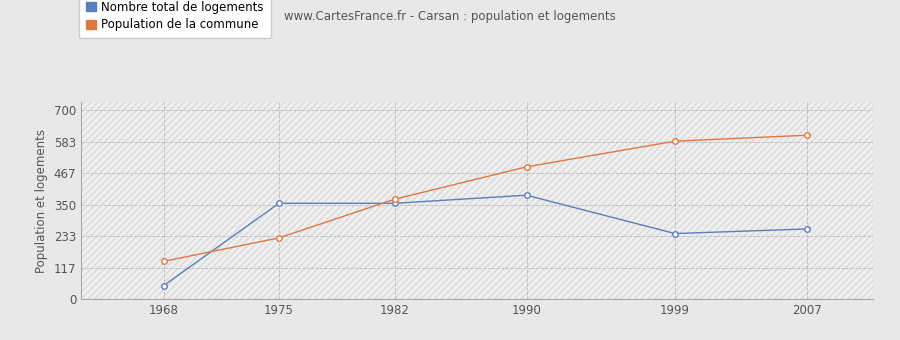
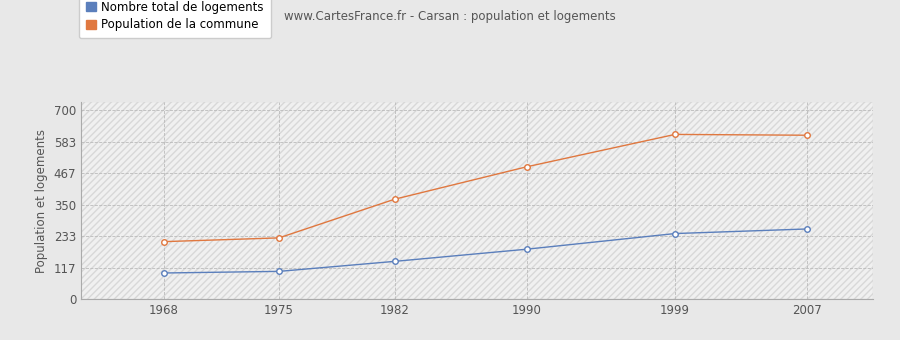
Nombre total de logements/1968: 50 -> 97
Population de la commune/1968: 140 -> 213
Nombre total de logements/1975: 355 -> 103
Nombre total de logements/1982: 355 -> 140
Nombre total de logements/1990: 385 -> 185
Population de la commune/1999: 585 -> 610
